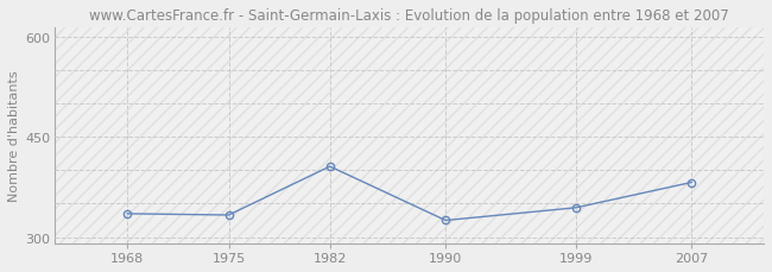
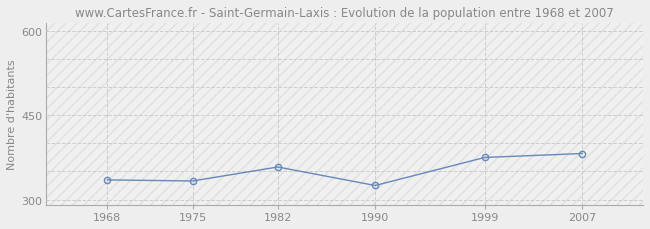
1982: 406 -> 358
1999: 344 -> 375
